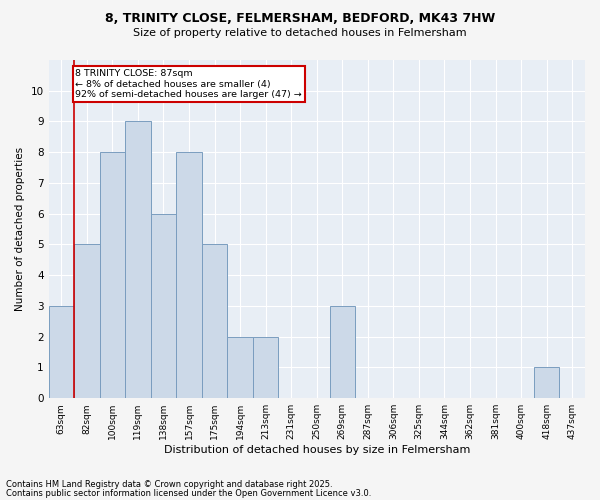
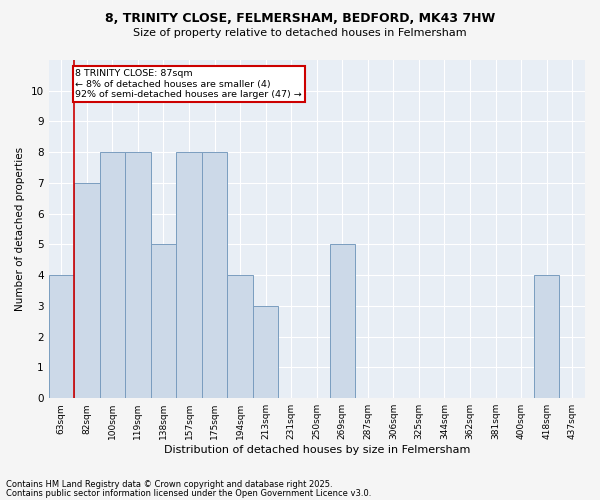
63sqm: 3 -> 4
82sqm: 5 -> 7
119sqm: 9 -> 8
138sqm: 6 -> 5
175sqm: 5 -> 8
194sqm: 2 -> 4
213sqm: 2 -> 3
269sqm: 3 -> 5
418sqm: 1 -> 4
